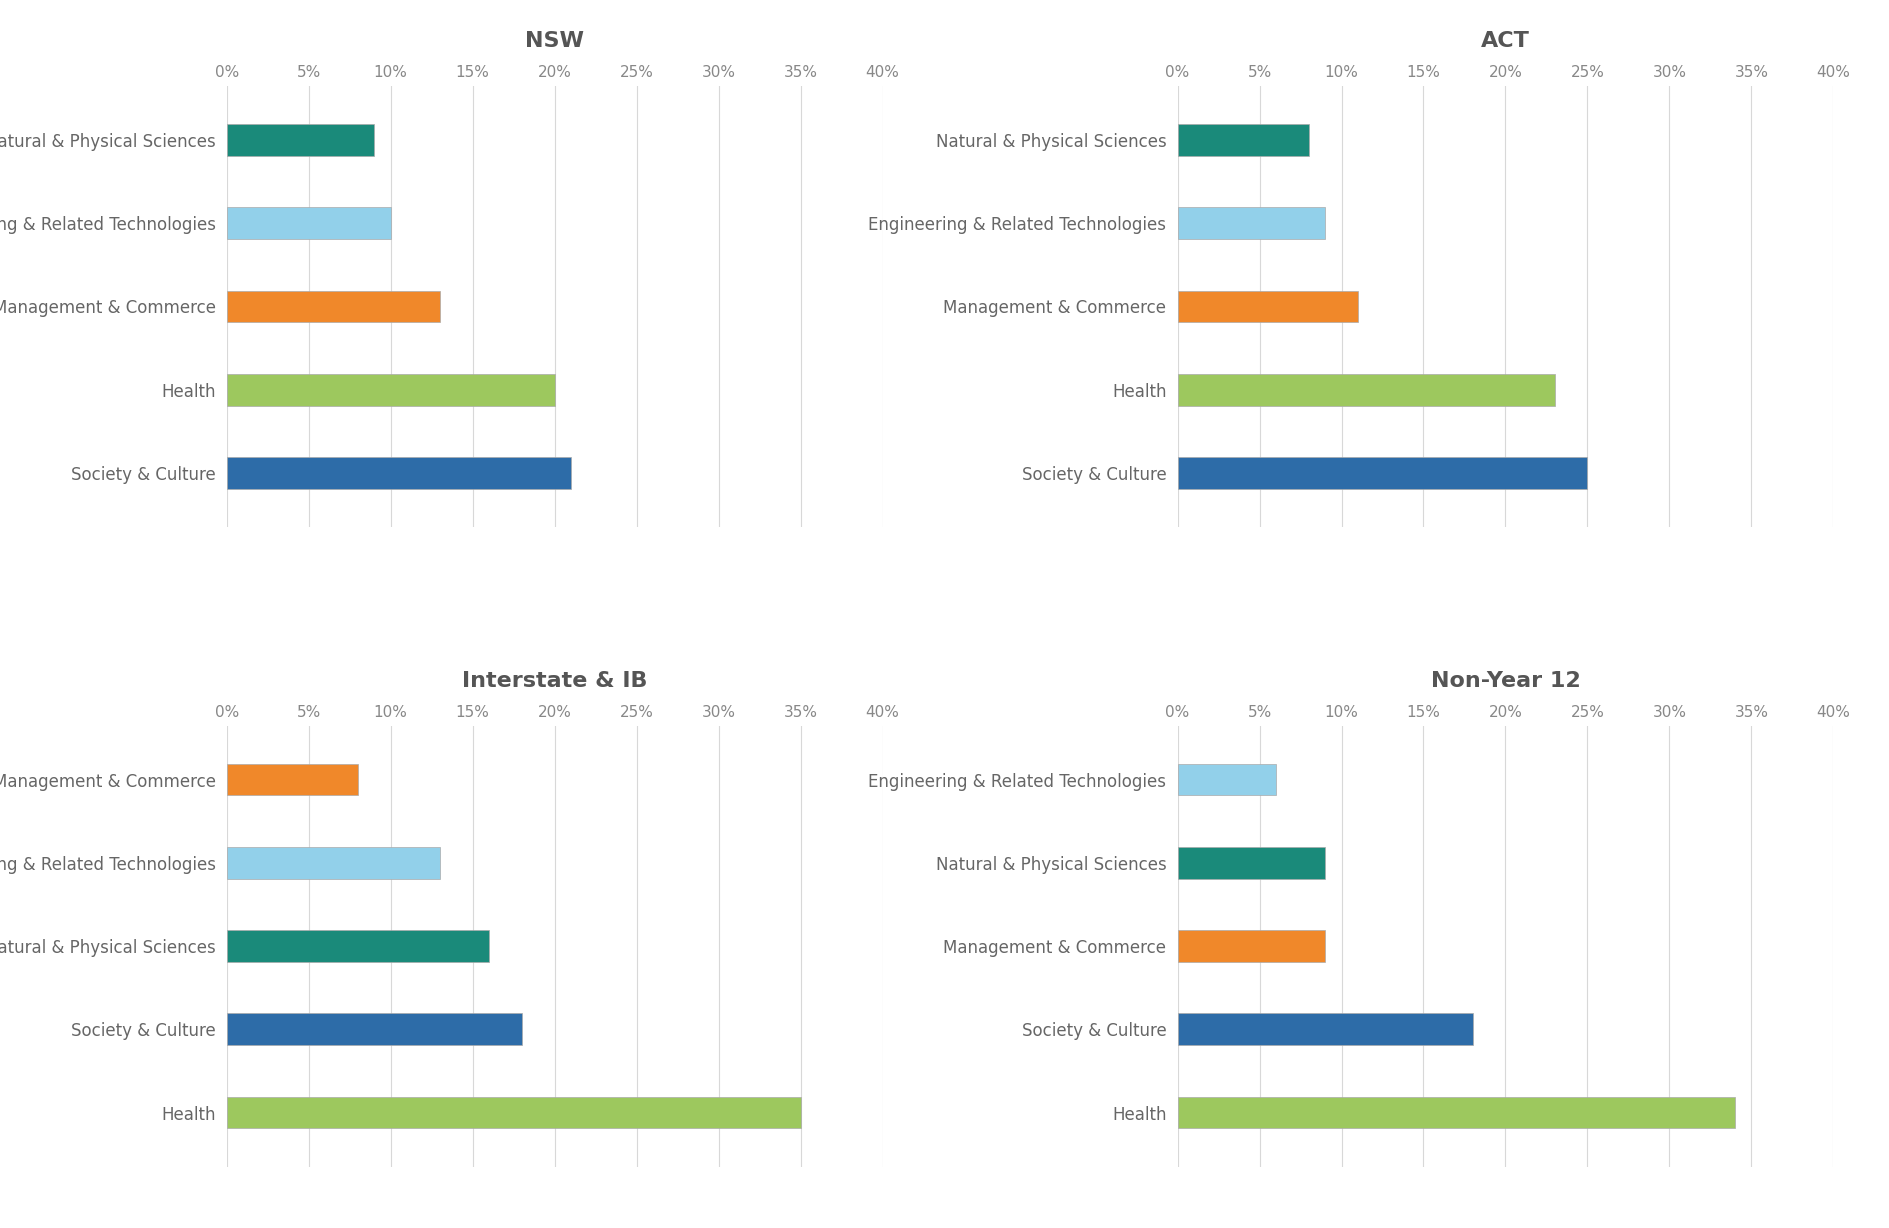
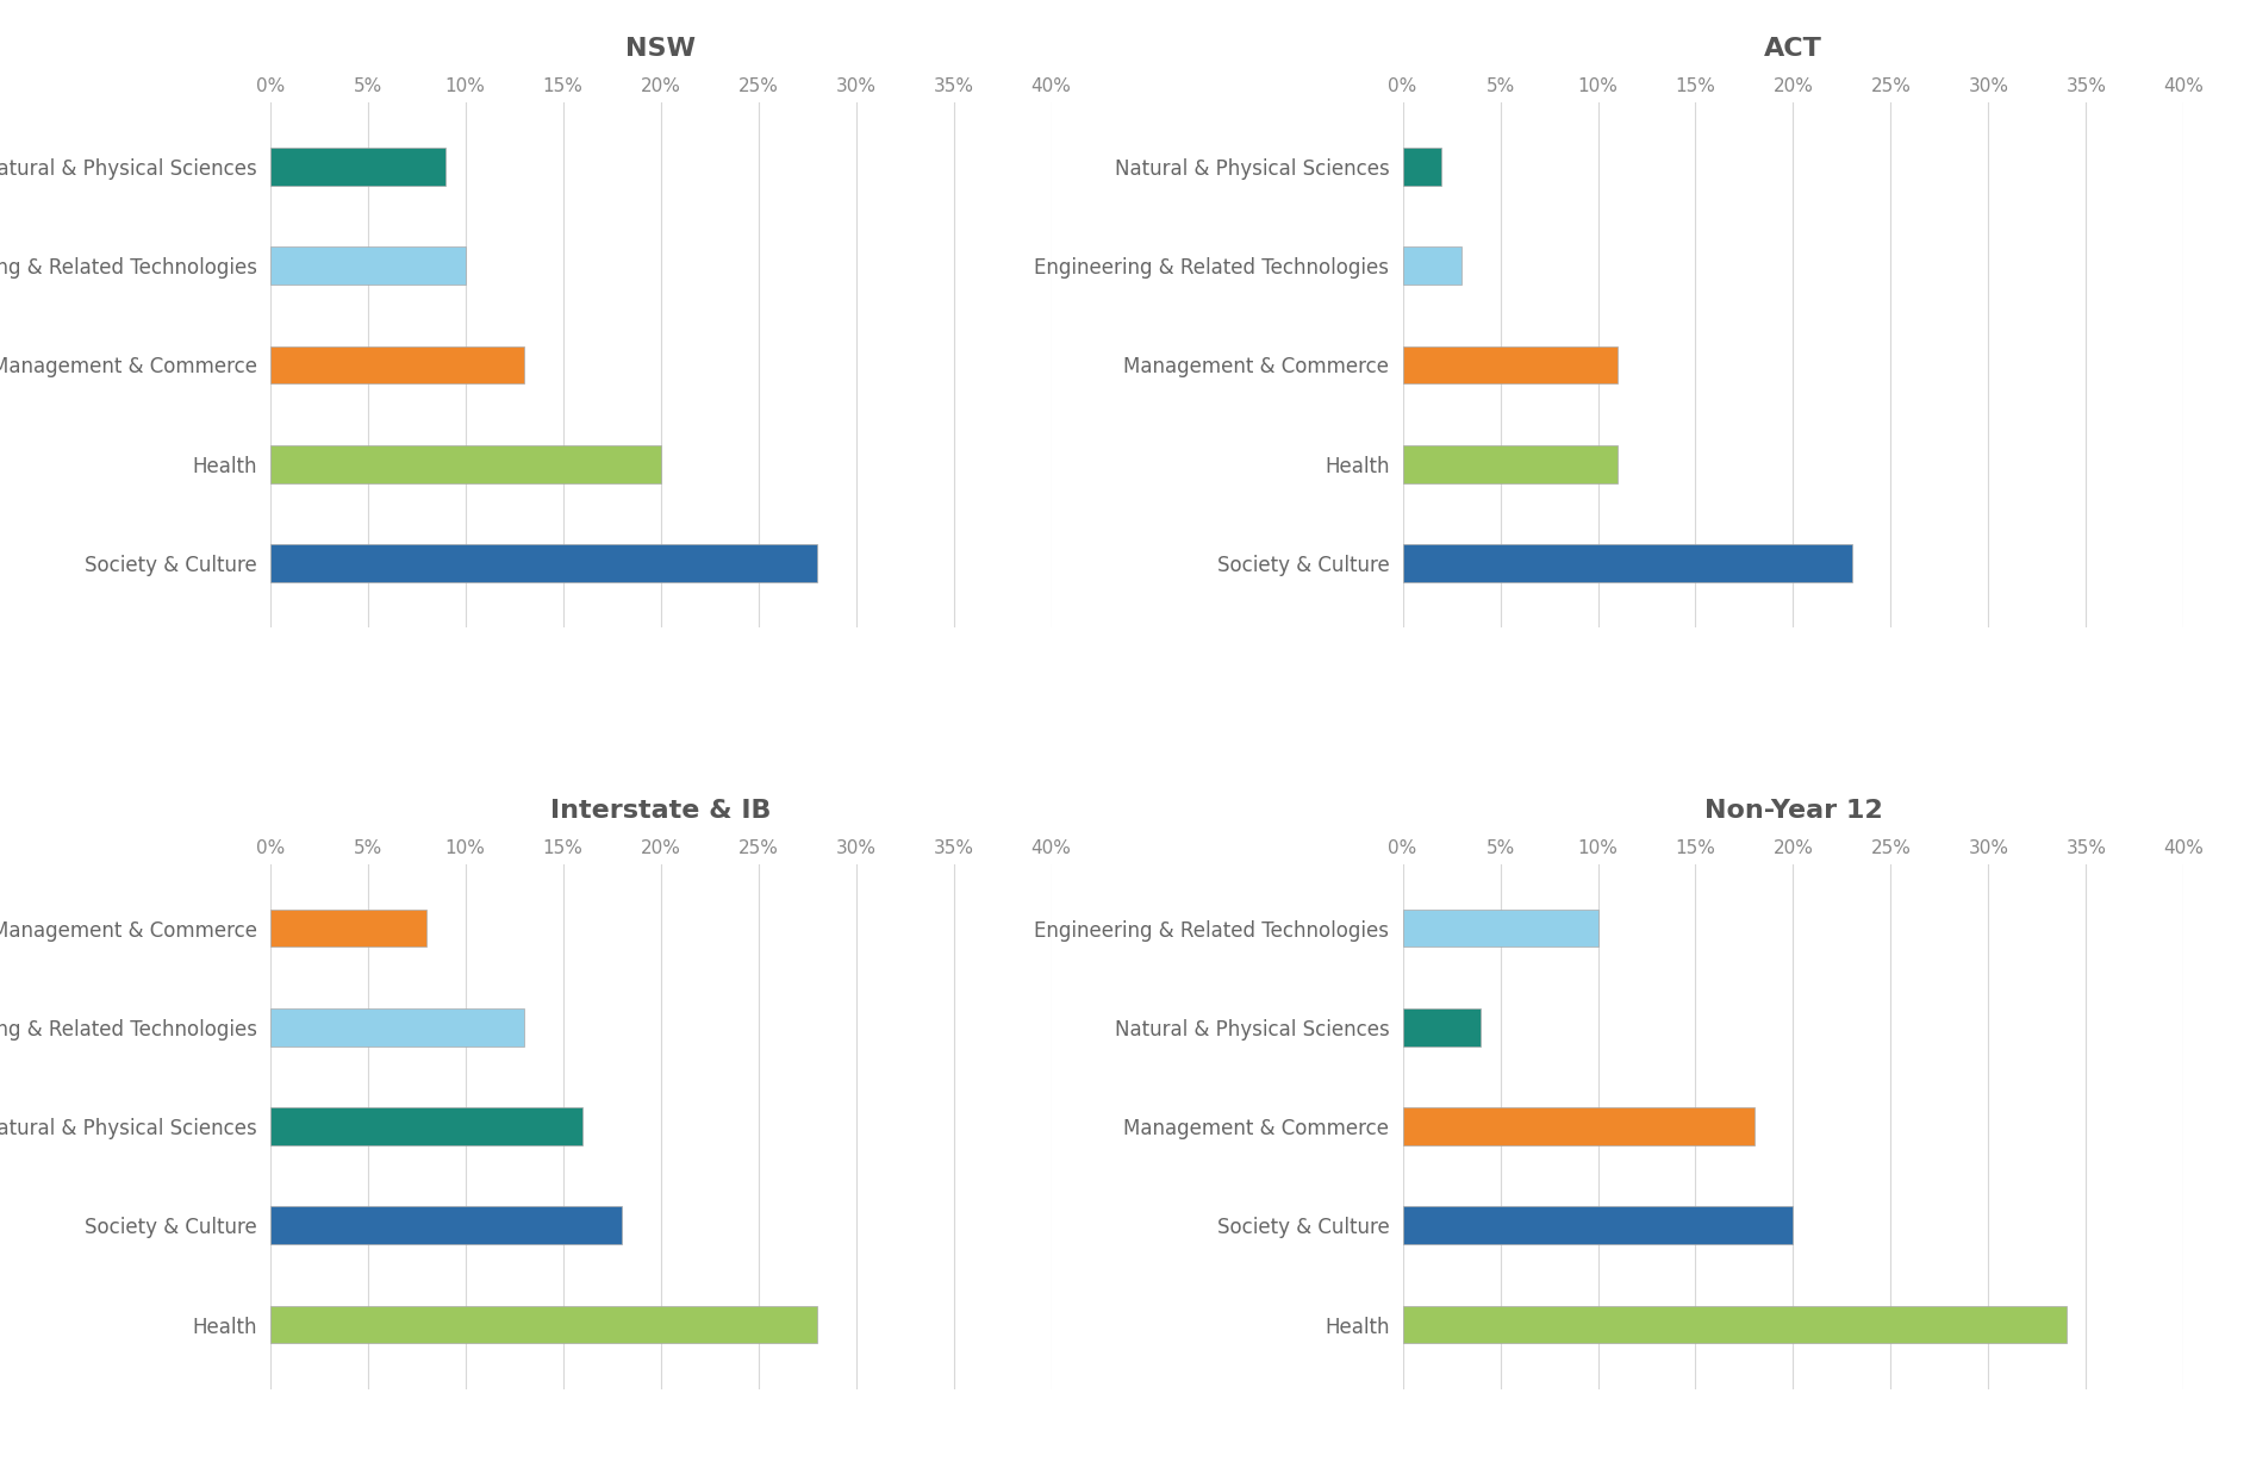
NSW/Society & Culture: 21% -> 28%
ACT/Natural & Physical Sciences: 8% -> 2%
ACT/Engineering & Related Technologies: 9% -> 3%
ACT/Health: 23% -> 11%
ACT/Society & Culture: 25% -> 23%
Interstate & IB/Health: 35% -> 28%
Non-Year 12/Engineering & Related Technologies: 6% -> 10%
Non-Year 12/Natural & Physical Sciences: 9% -> 4%
Non-Year 12/Management & Commerce: 9% -> 18%
Non-Year 12/Society & Culture: 18% -> 20%
